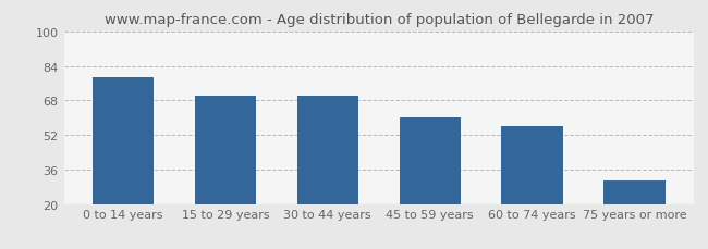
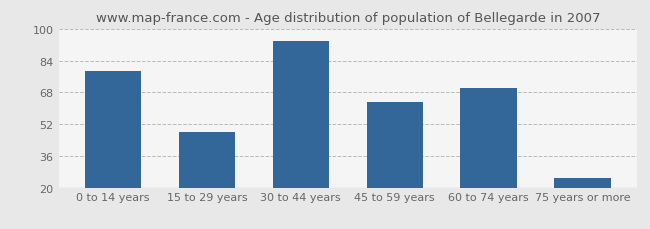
15 to 29 years: 70 -> 48
30 to 44 years: 70 -> 94
45 to 59 years: 60 -> 63
60 to 74 years: 56 -> 70
75 years or more: 31 -> 25
